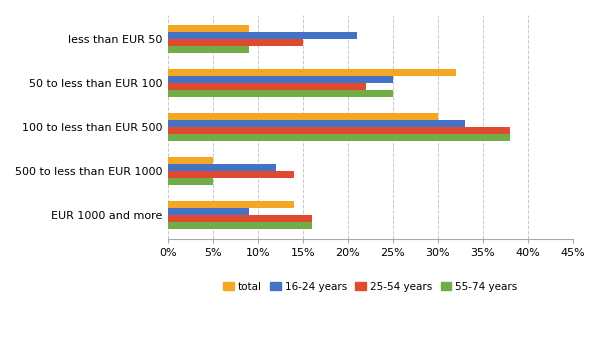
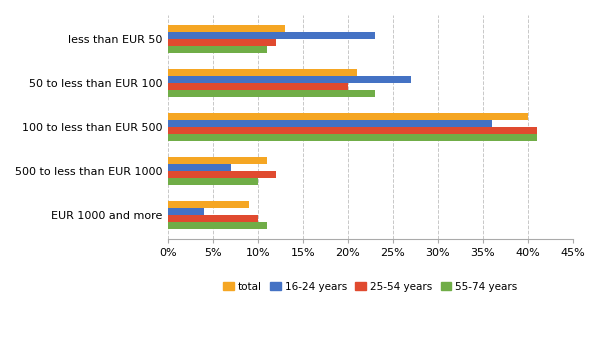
total/less than EUR 50: 9% -> 13%
16-24 years/less than EUR 50: 21% -> 23%
25-54 years/less than EUR 50: 15% -> 12%
55-74 years/less than EUR 50: 9% -> 11%
total/50 to less than EUR 100: 32% -> 21%
16-24 years/50 to less than EUR 100: 25% -> 27%
25-54 years/50 to less than EUR 100: 22% -> 20%
55-74 years/50 to less than EUR 100: 25% -> 23%
total/100 to less than EUR 500: 30% -> 40%
16-24 years/100 to less than EUR 500: 33% -> 36%
25-54 years/100 to less than EUR 500: 38% -> 41%
55-74 years/100 to less than EUR 500: 38% -> 41%
total/500 to less than EUR 1000: 5% -> 11%
16-24 years/500 to less than EUR 1000: 12% -> 7%
25-54 years/500 to less than EUR 1000: 14% -> 12%
55-74 years/500 to less than EUR 1000: 5% -> 10%
total/EUR 1000 and more: 14% -> 9%
16-24 years/EUR 1000 and more: 9% -> 4%
25-54 years/EUR 1000 and more: 16% -> 10%
55-74 years/EUR 1000 and more: 16% -> 11%
